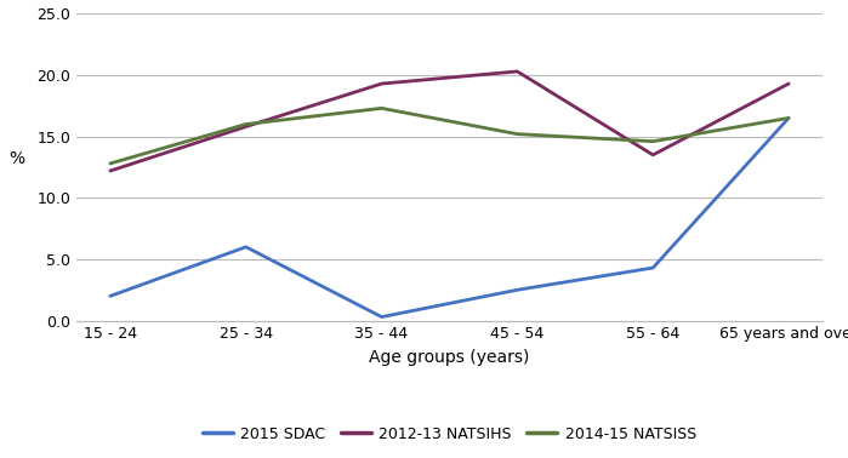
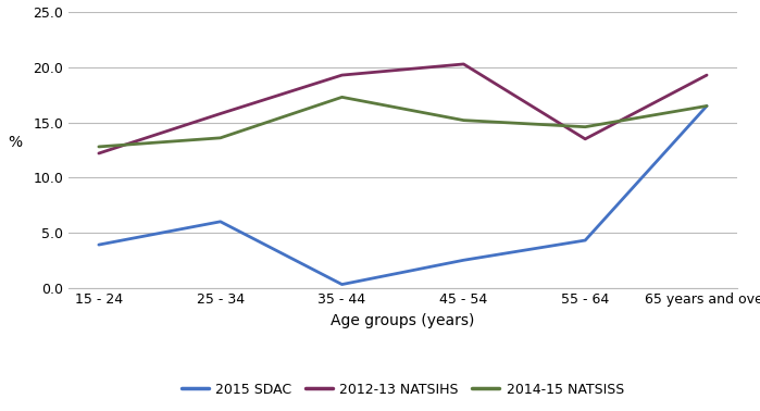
2015 SDAC/15 - 24: 2.0 -> 3.9
2014-15 NATSISS/25 - 34: 16.0 -> 13.6
